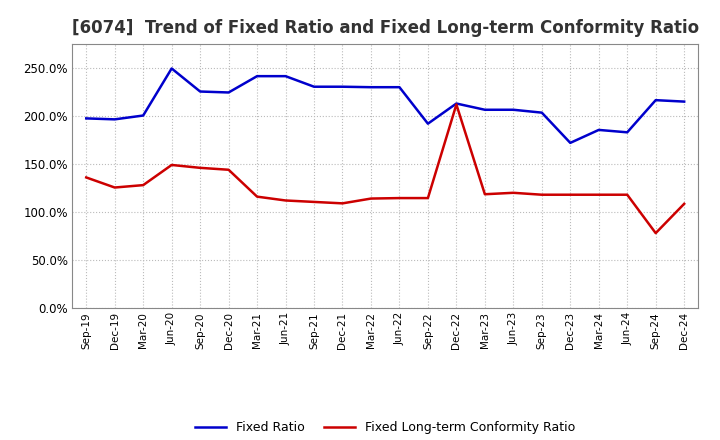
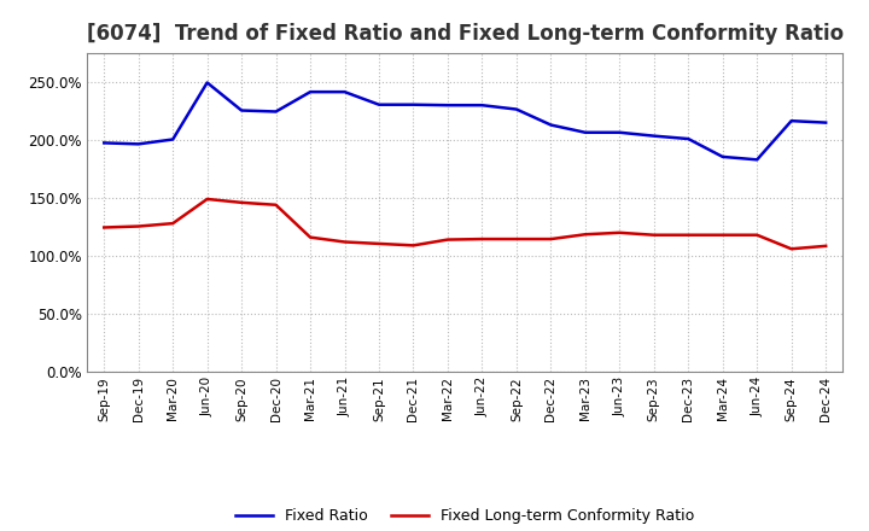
Fixed Long-term Conformity Ratio/Sep-19: 136% -> 125%
Fixed Ratio/Sep-22: 192% -> 227%
Fixed Long-term Conformity Ratio/Dec-22: 212% -> 115%
Fixed Ratio/Dec-23: 172% -> 201%
Fixed Long-term Conformity Ratio/Sep-24: 78% -> 106%
